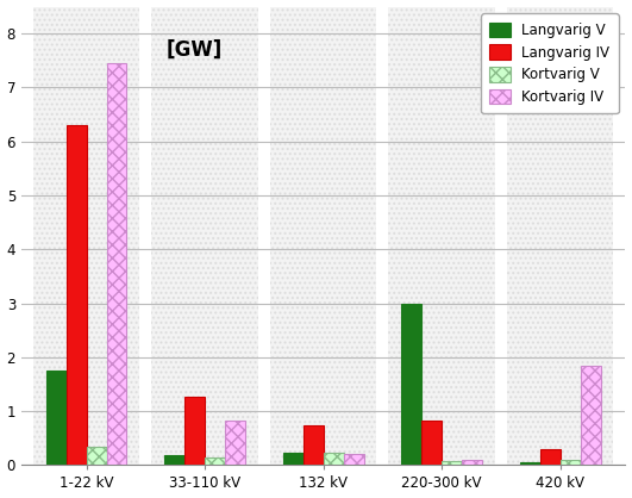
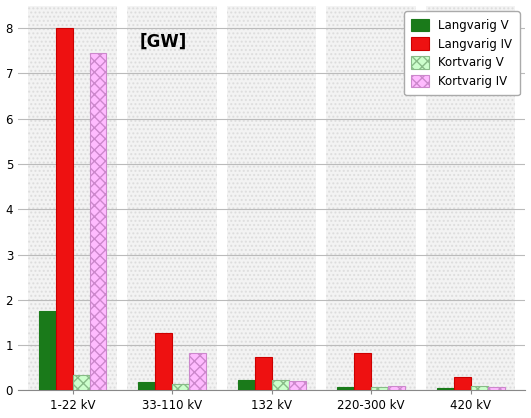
Langvarig IV/1-22 kV: 6.30 -> 8.00
Langvarig V/220-300 kV: 3.00 -> 0.08
Kortvarig IV/420 kV: 1.85 -> 0.07
